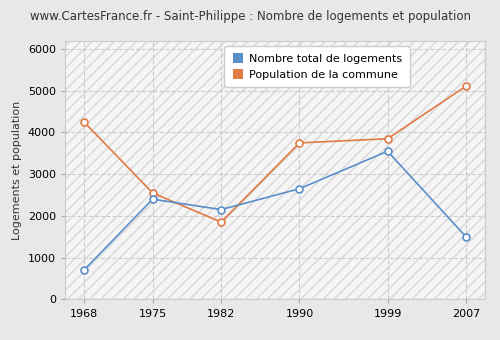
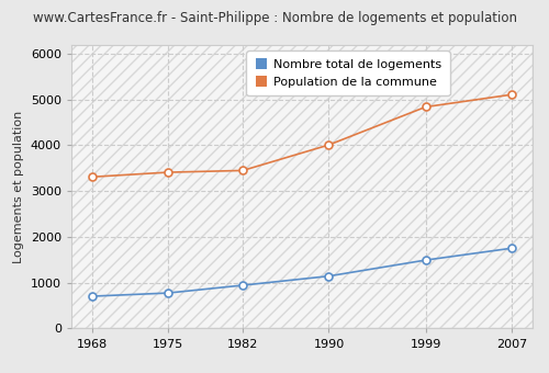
Population de la commune/1968: 4250 -> 3310
Nombre total de logements/1975: 2400 -> 770
Population de la commune/1975: 2550 -> 3410
Nombre total de logements/1982: 2150 -> 940
Population de la commune/1982: 1850 -> 3450
Nombre total de logements/1990: 2650 -> 1140
Population de la commune/1990: 3750 -> 4010
Nombre total de logements/1999: 3550 -> 1490
Population de la commune/1999: 3850 -> 4840
Nombre total de logements/2007: 1500 -> 1750
